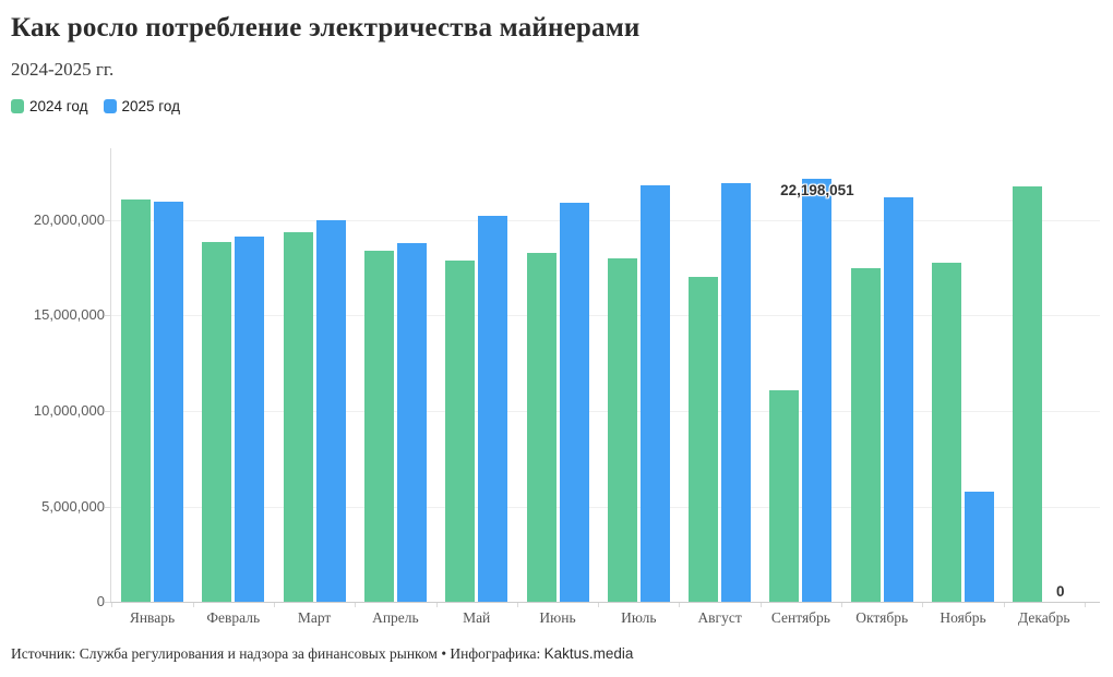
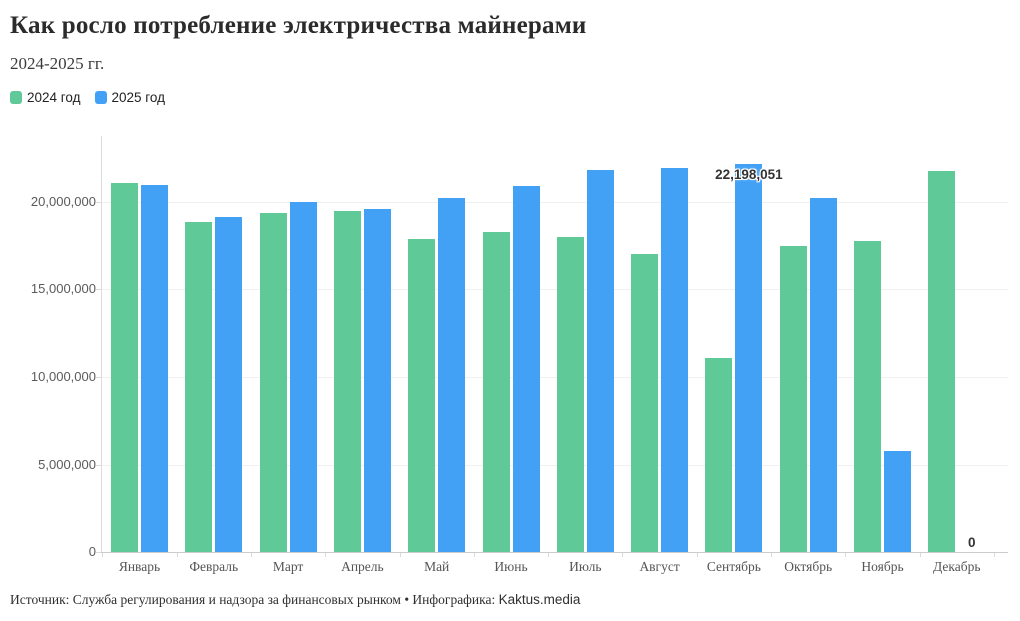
2024 год/Апрель: 18400000 -> 19500000
2025 год/Апрель: 18800000 -> 19600000
2025 год/Октябрь: 21200000 -> 20200000
